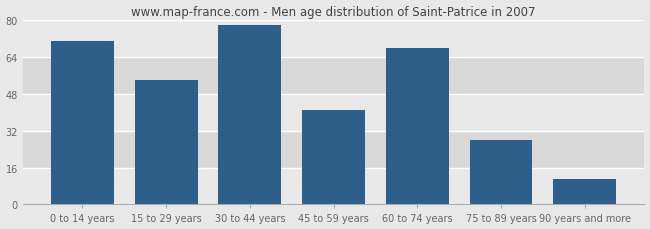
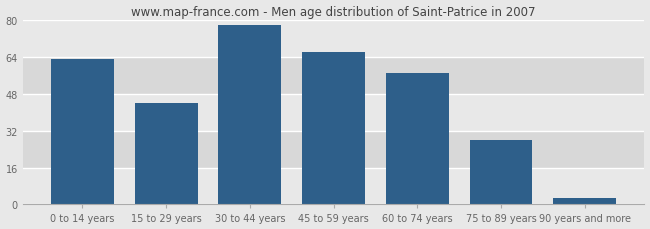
0 to 14 years: 71 -> 63
15 to 29 years: 54 -> 44
45 to 59 years: 41 -> 66
60 to 74 years: 68 -> 57
90 years and more: 11 -> 3
